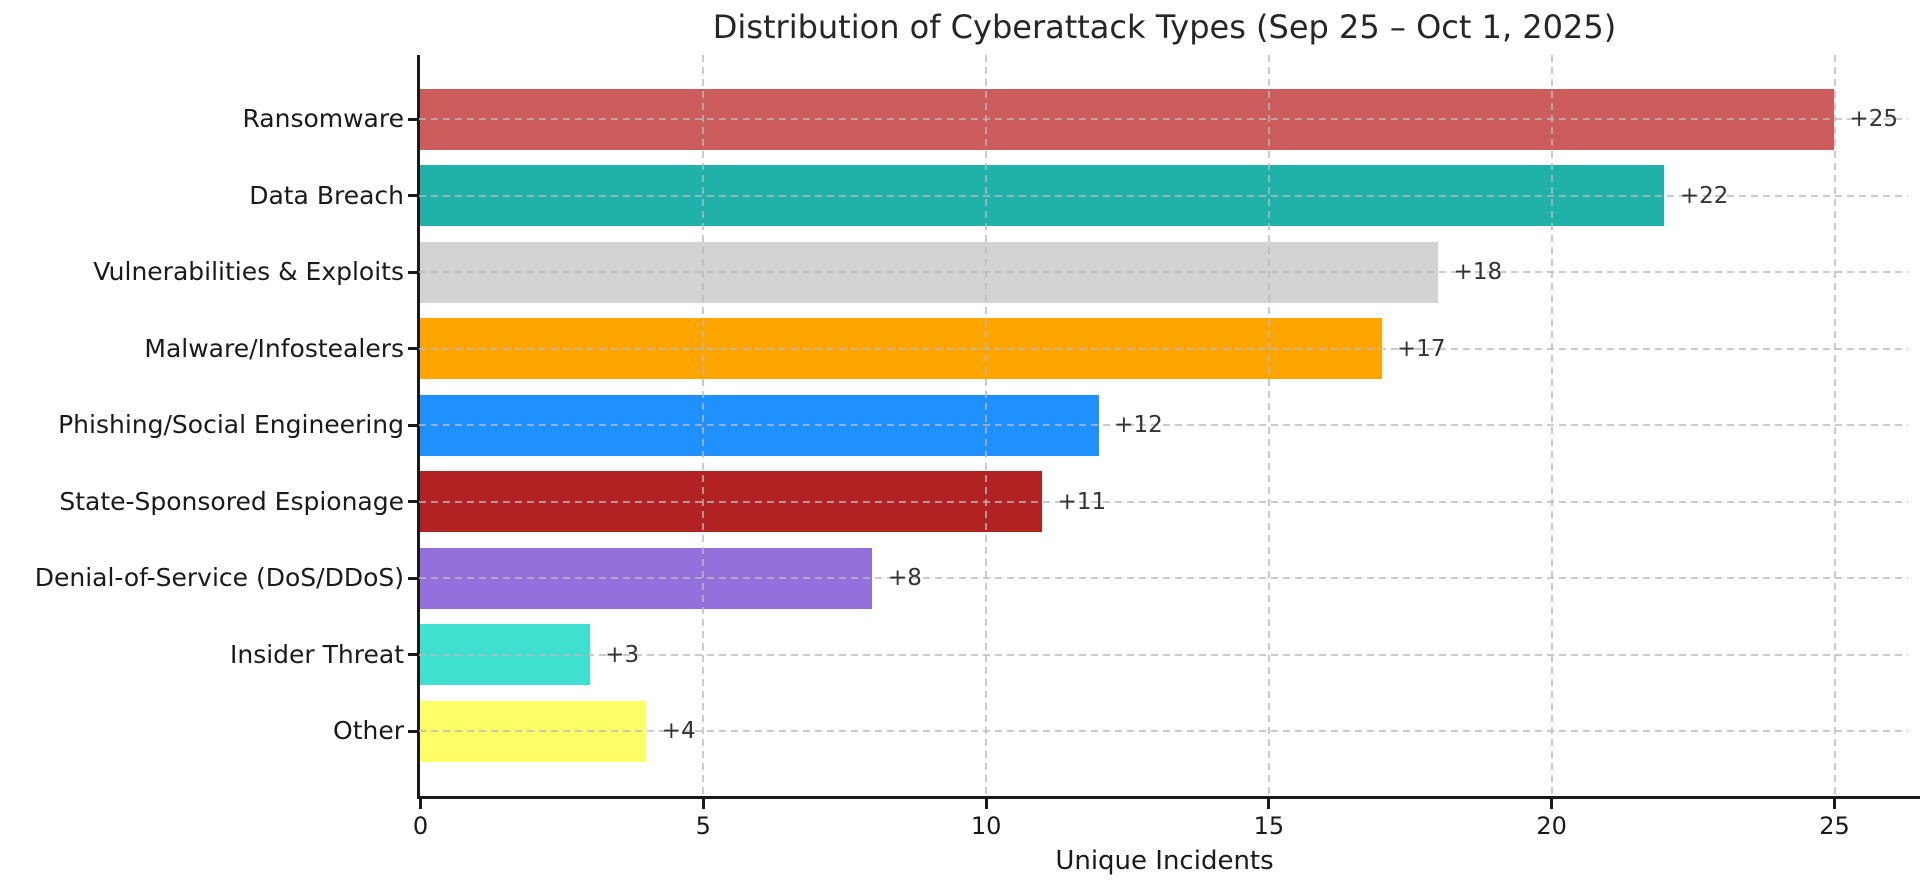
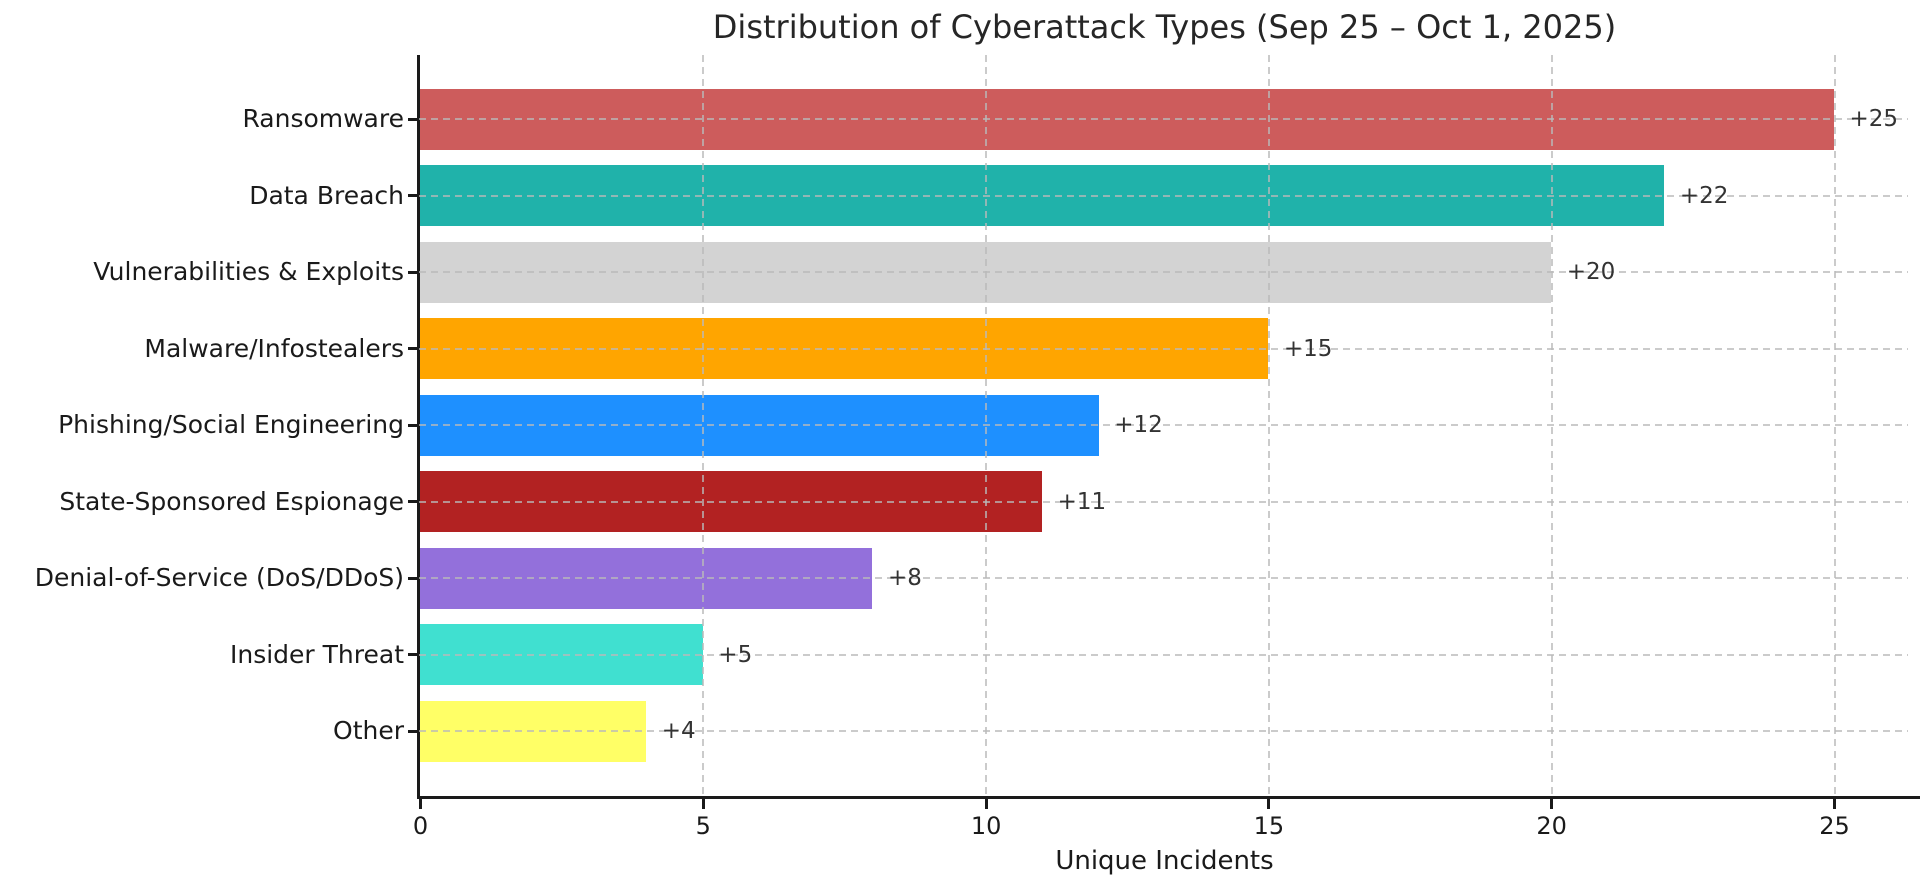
Vulnerabilities & Exploits: +18 -> +20
Malware/Infostealers: +17 -> +15
Insider Threat: +3 -> +5
